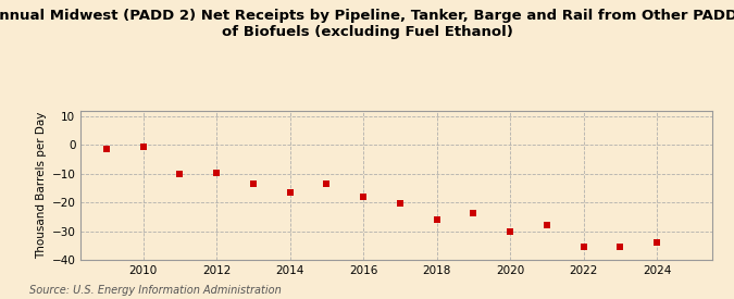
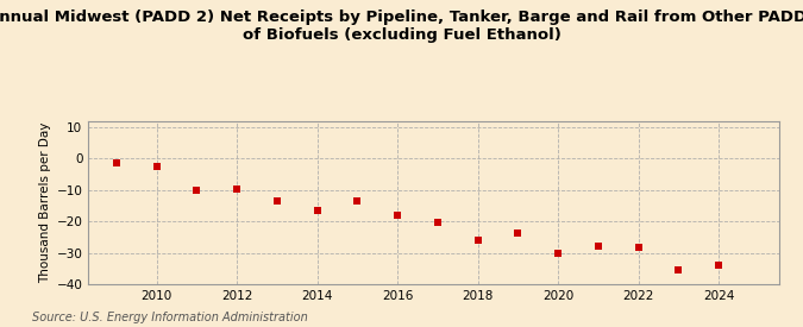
2010: -0.4 -> -2.5
2022: -35.5 -> -28.0
